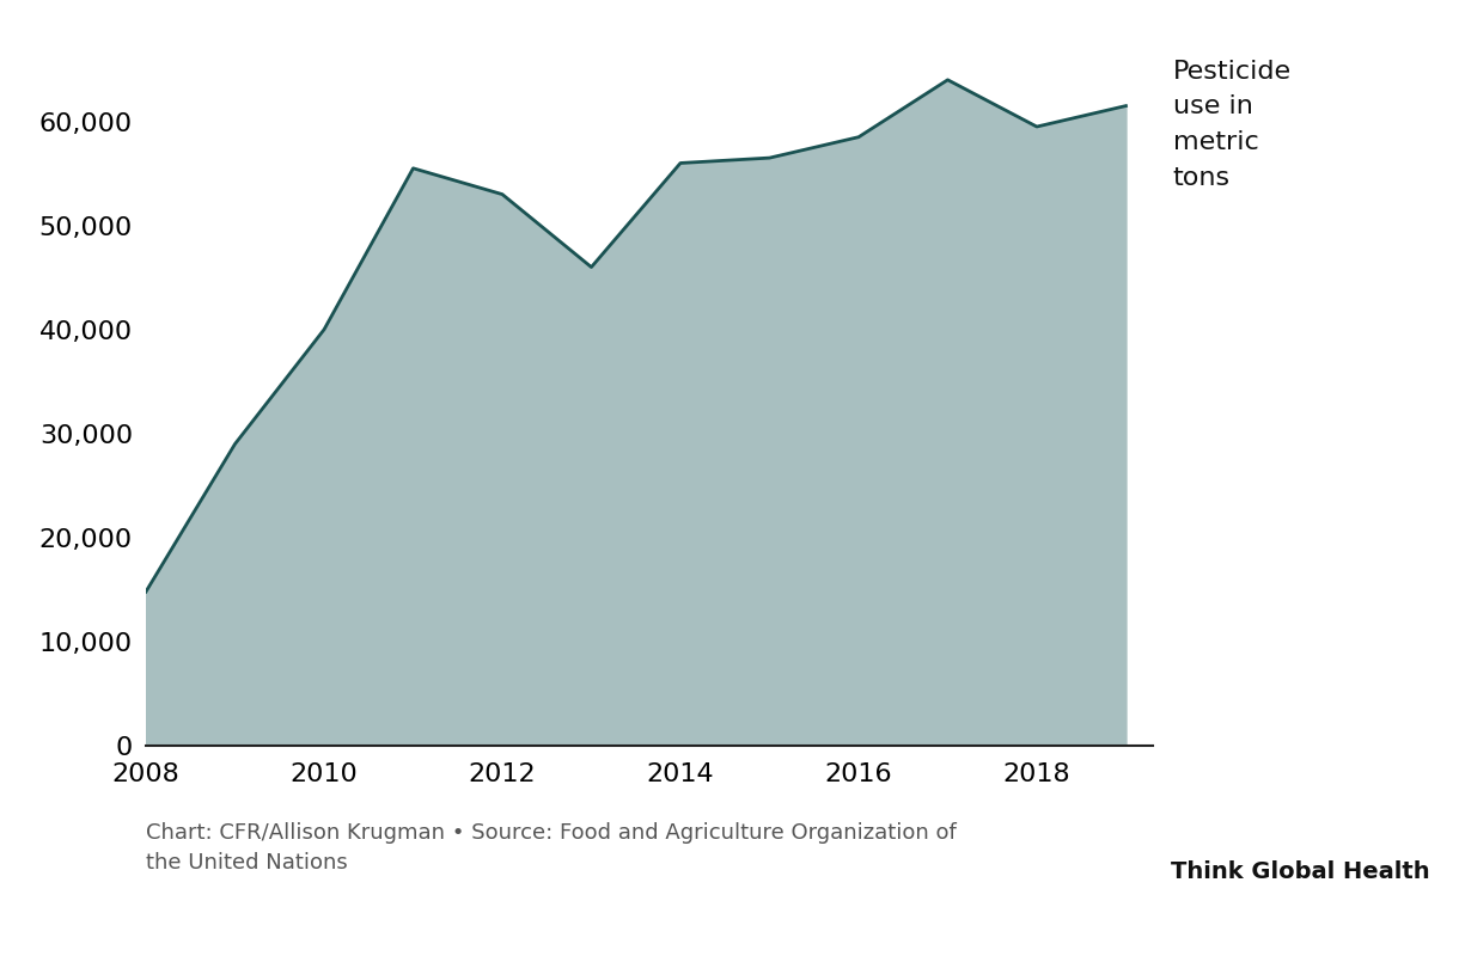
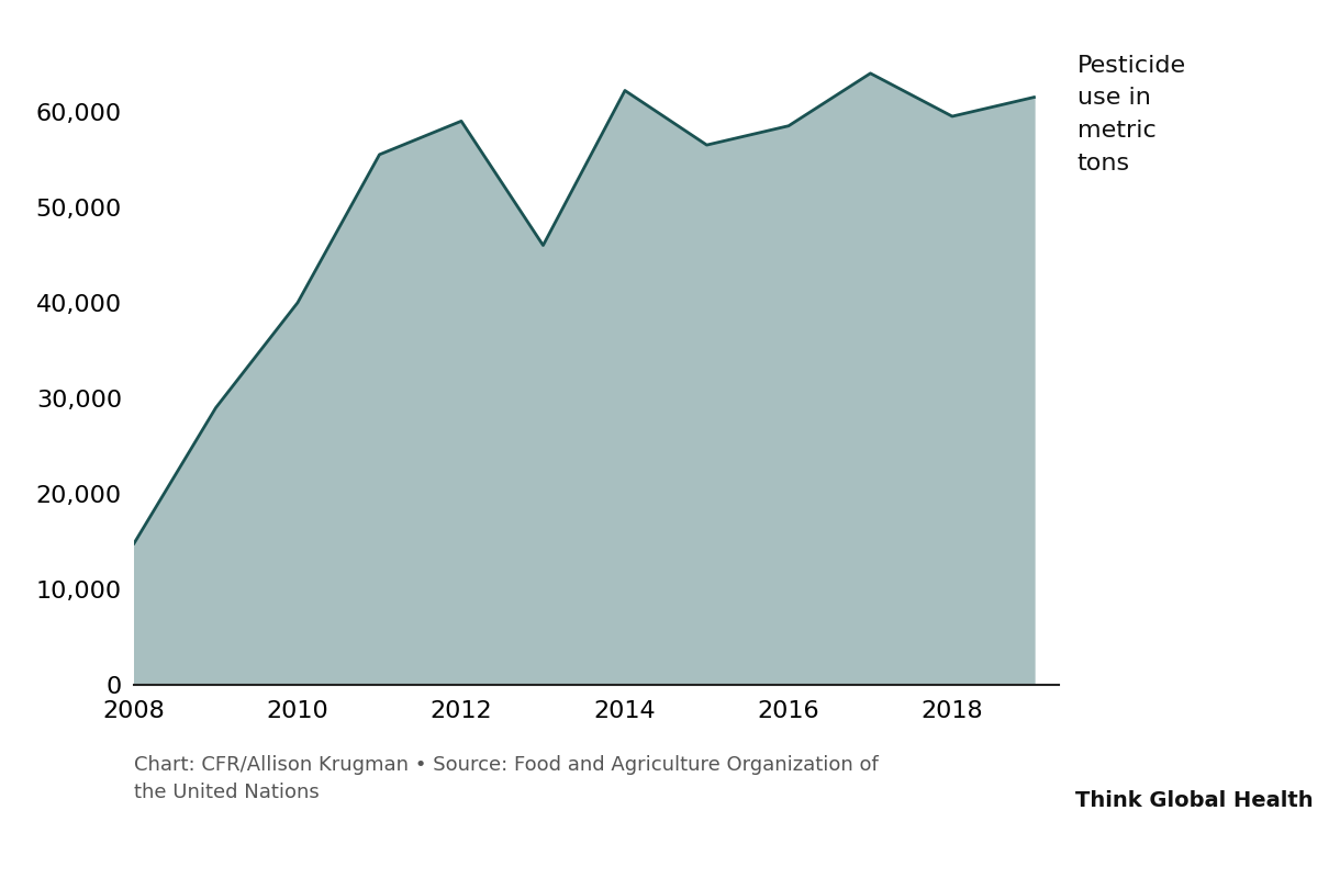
2012: 53,000 -> 59,000
2014: 56,000 -> 62,200
